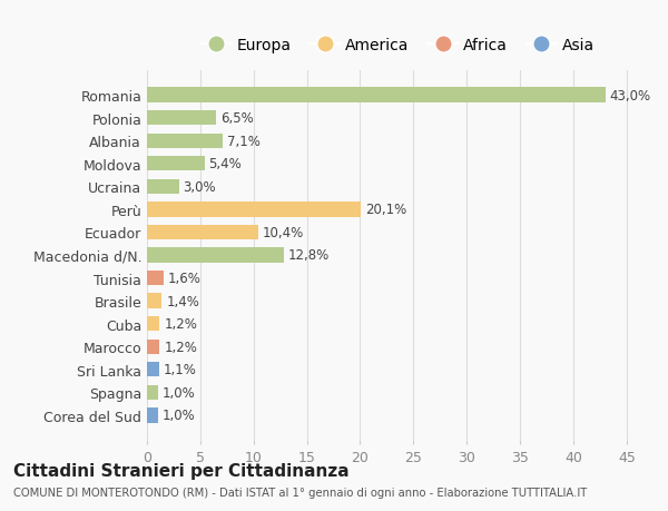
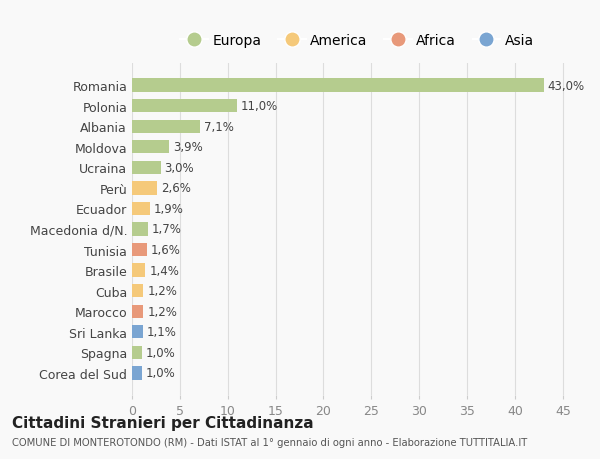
Polonia: 6,5% -> 11,0%
Moldova: 5,4% -> 3,9%
Perù: 20,1% -> 2,6%
Ecuador: 10,4% -> 1,9%
Macedonia d/N.: 12,8% -> 1,7%
